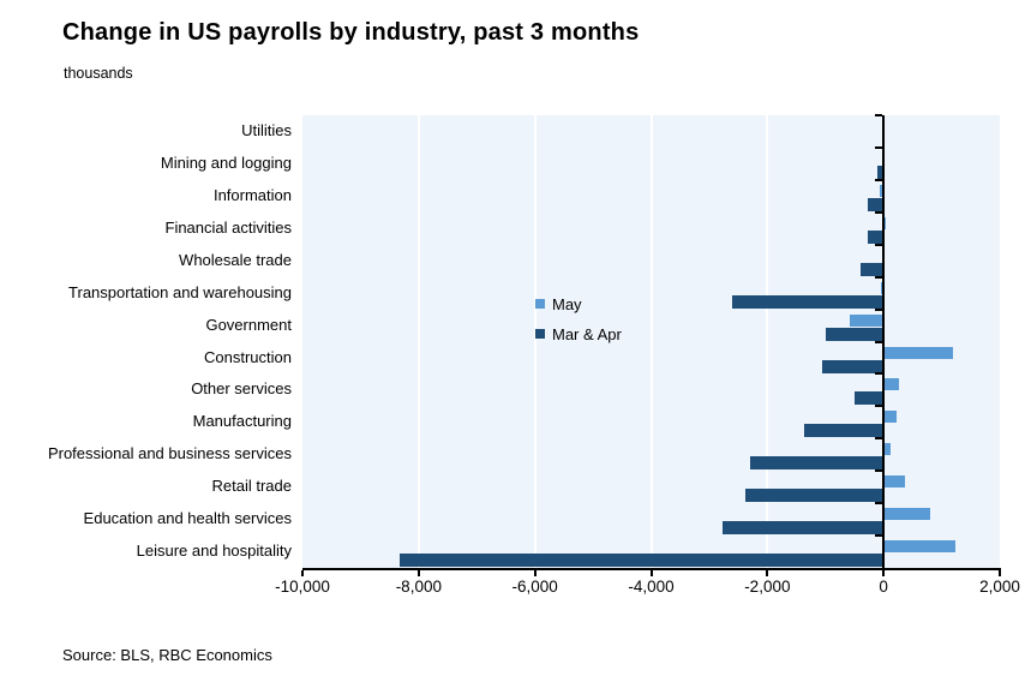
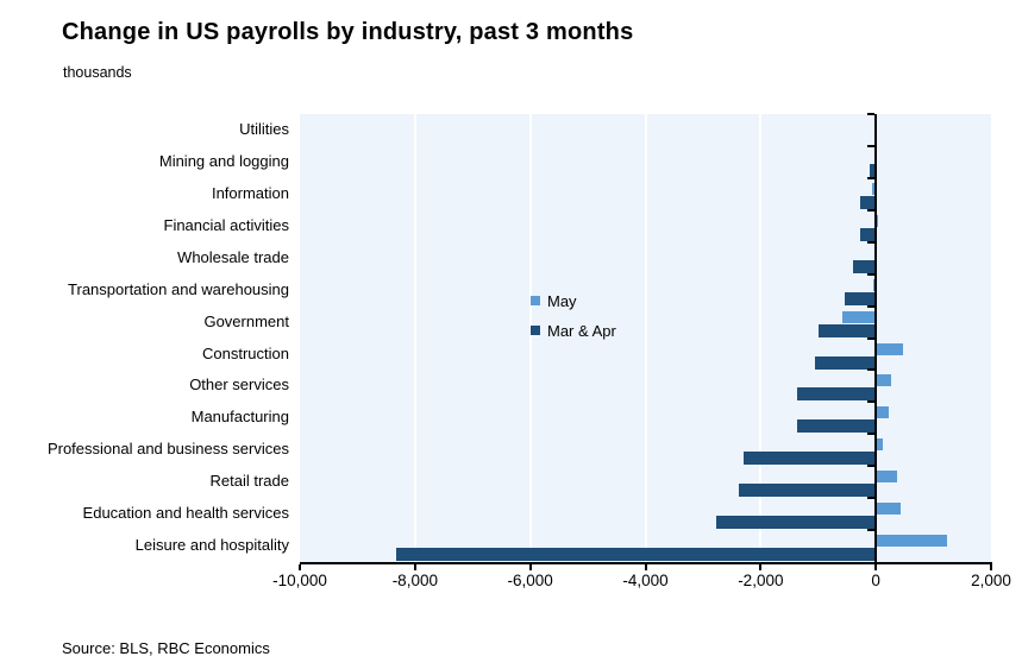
Mar & Apr/Transportation and warehousing: -2600 -> -500
May/Construction: 1200 -> 500
Mar & Apr/Other services: -500 -> -1400
May/Education and health services: 800 -> 400
